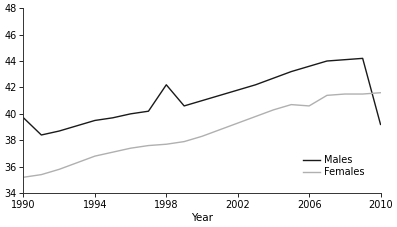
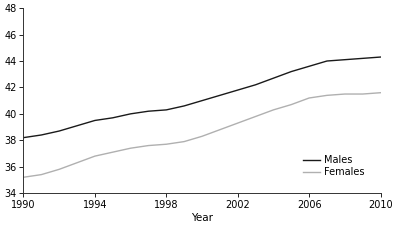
Males/1990: 39.7 -> 38.2
Males/1998: 42.2 -> 40.3
Females/2006: 40.6 -> 41.2
Males/2010: 39.2 -> 44.3
